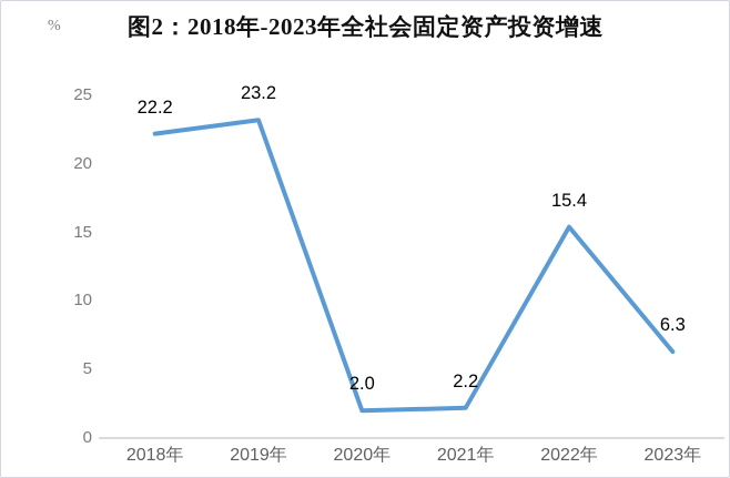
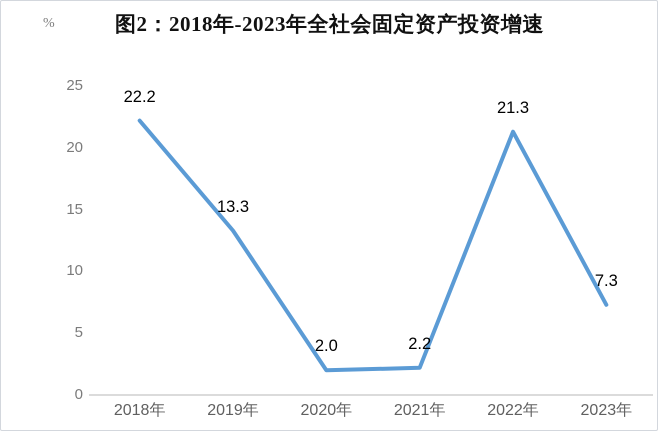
2019年: 23.2 -> 13.3
2022年: 15.4 -> 21.3
2023年: 6.3 -> 7.3
